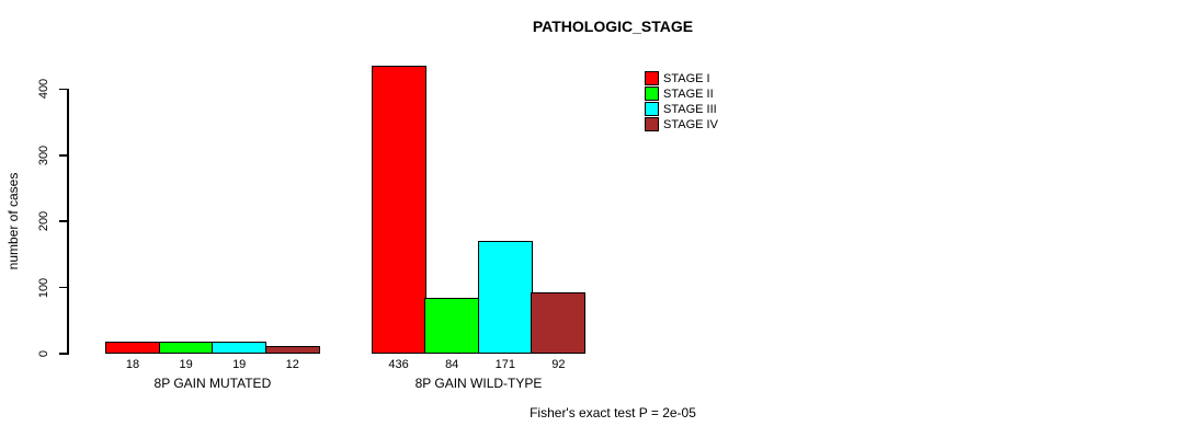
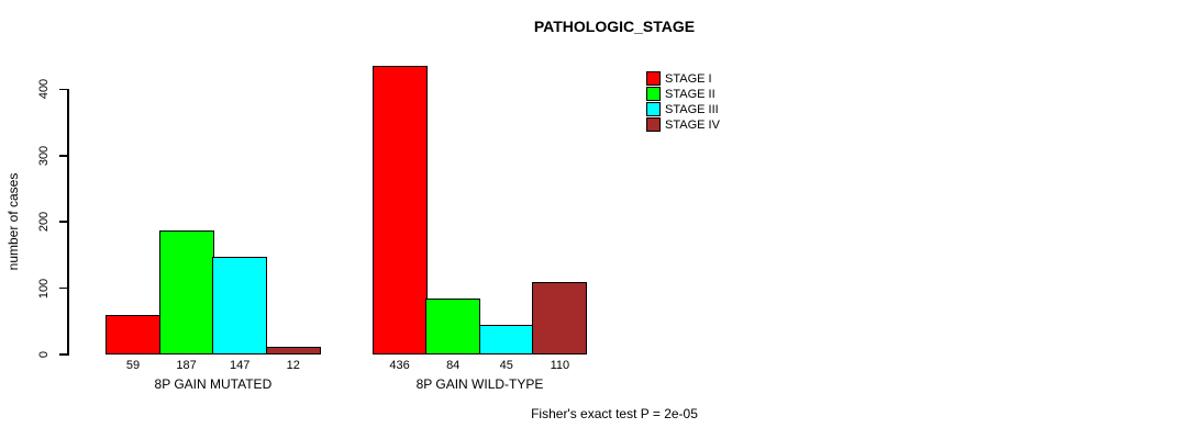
STAGE I/8P GAIN MUTATED: 18 -> 59
STAGE II/8P GAIN MUTATED: 19 -> 187
STAGE III/8P GAIN MUTATED: 19 -> 147
STAGE III/8P GAIN WILD-TYPE: 171 -> 45
STAGE IV/8P GAIN WILD-TYPE: 92 -> 110
